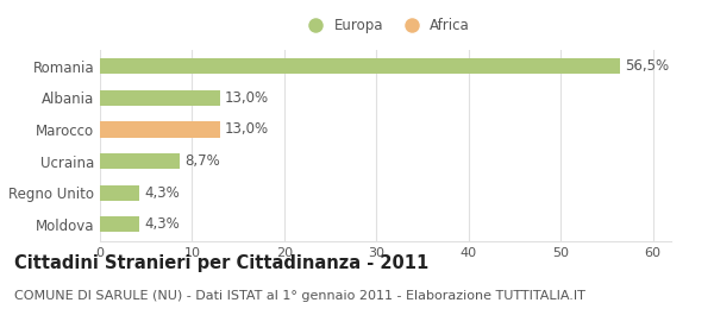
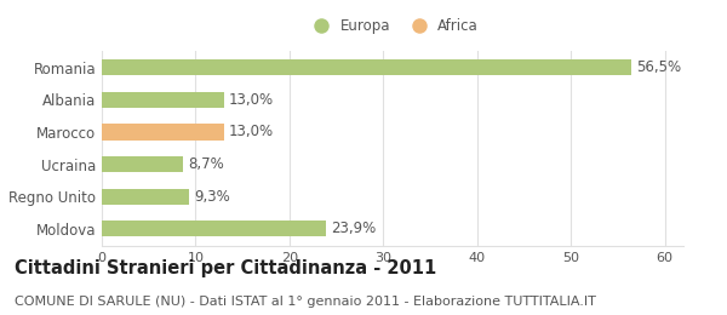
Regno Unito: 4,3% -> 9,3%
Moldova: 4,3% -> 23,9%
